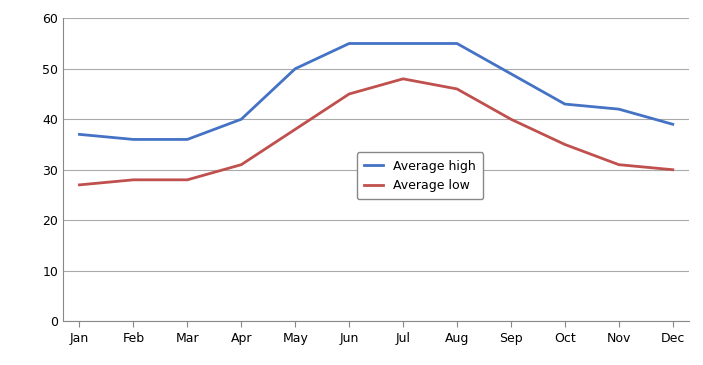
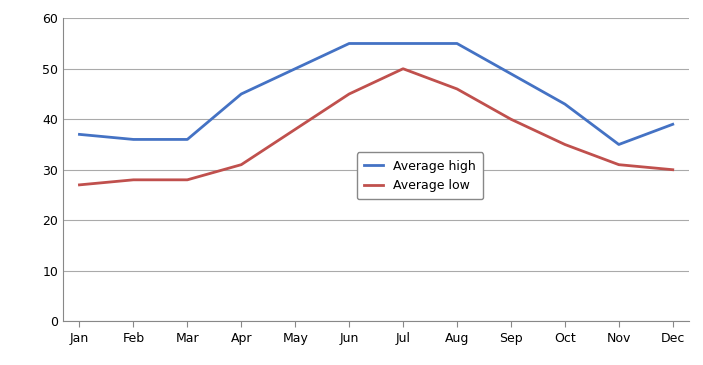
Average high/Apr: 40 -> 45
Average low/Jul: 48 -> 50
Average high/Nov: 42 -> 35
